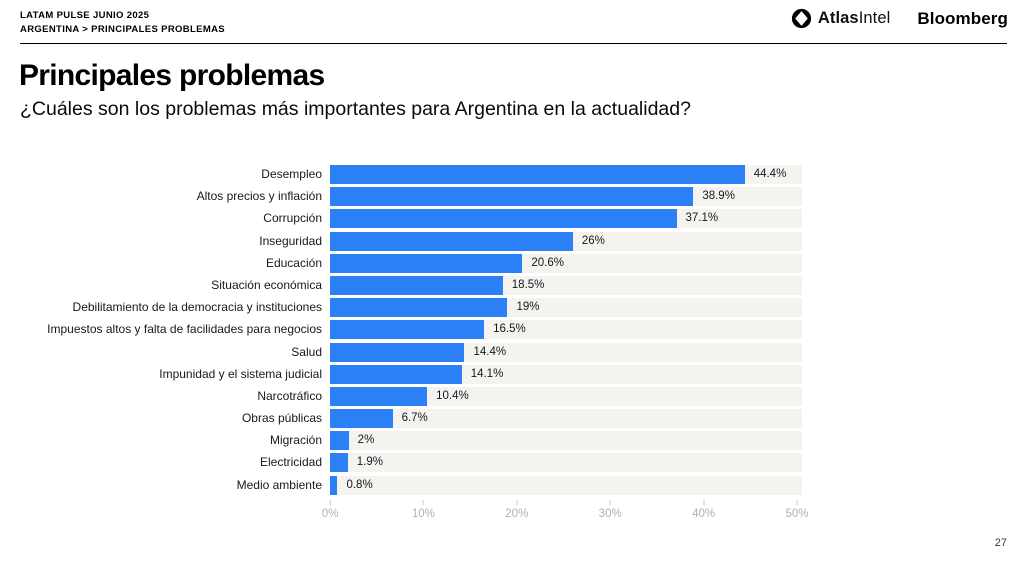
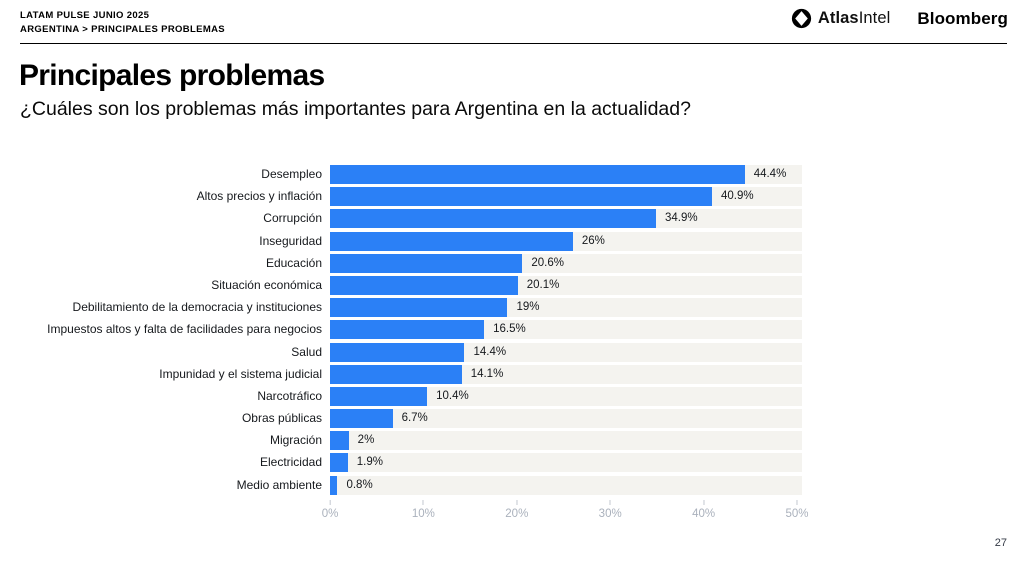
Altos precios y inflación: 38.9% -> 40.9%
Corrupción: 37.1% -> 34.9%
Situación económica: 18.5% -> 20.1%
